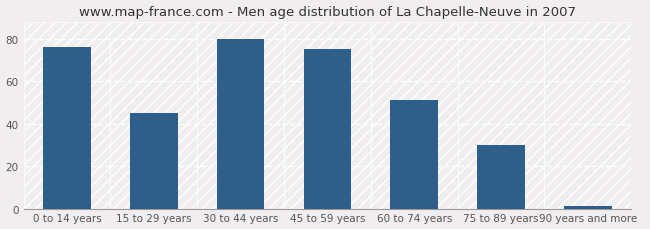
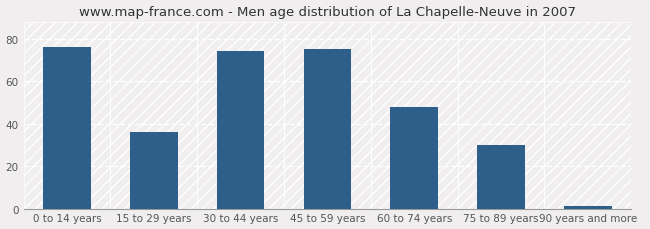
15 to 29 years: 45 -> 36
30 to 44 years: 80 -> 74
60 to 74 years: 51 -> 48
